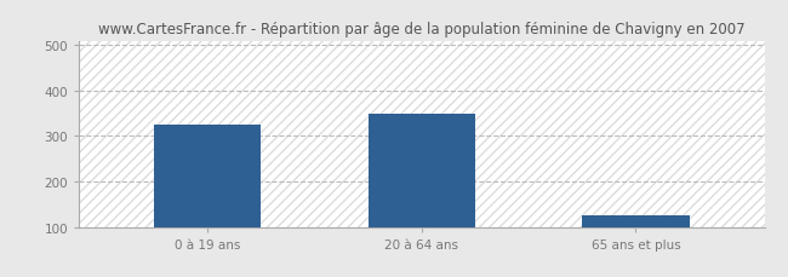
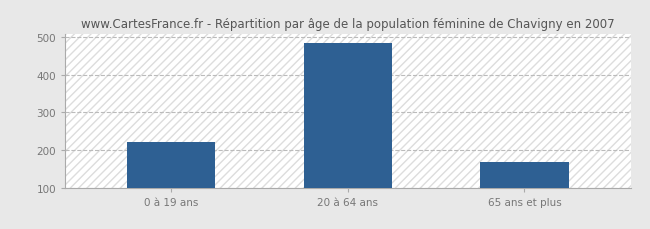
0 à 19 ans: 325 -> 222
20 à 64 ans: 350 -> 484
65 ans et plus: 125 -> 168
